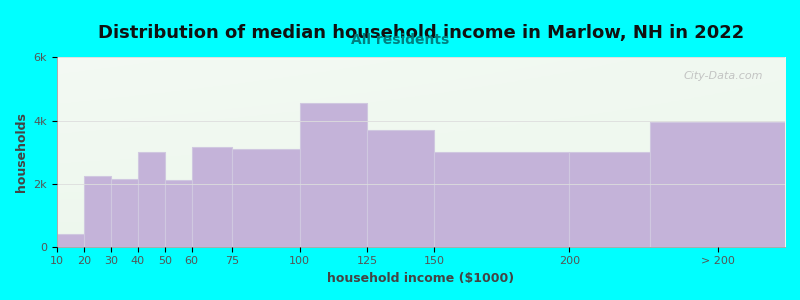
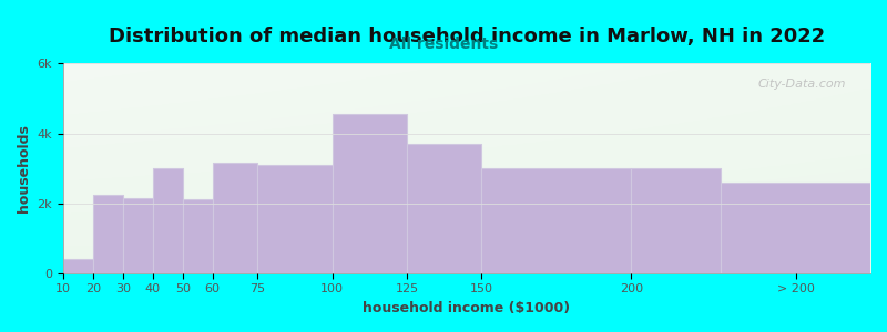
> 200: 3.95k -> 2.60k
